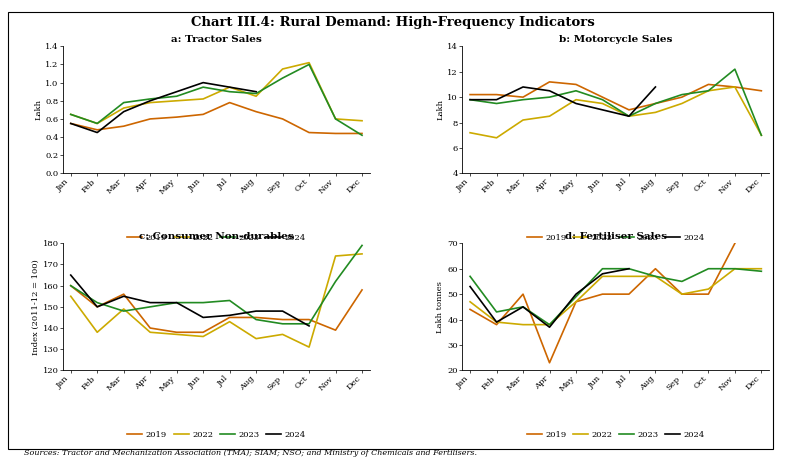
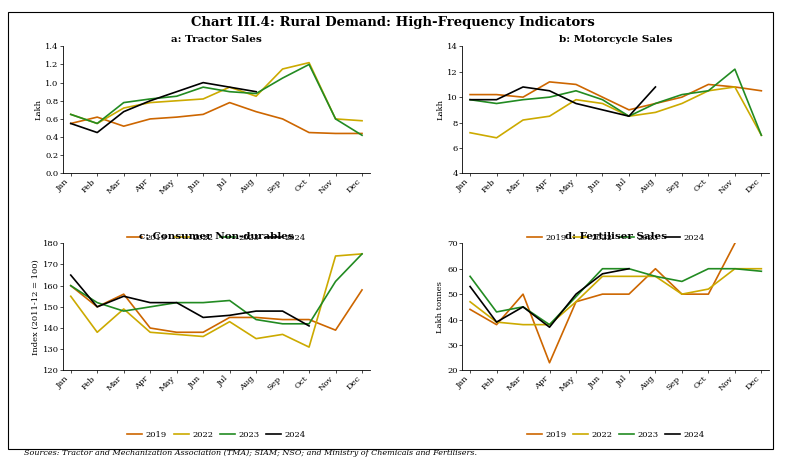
a: Tractor Sales/2019/Feb: 0.48 -> 0.62
c: Consumer Non-durables/2023/Dec: 179 -> 175
